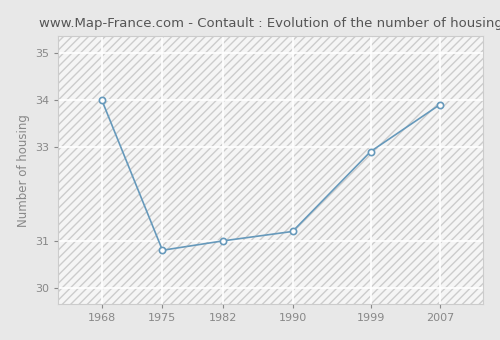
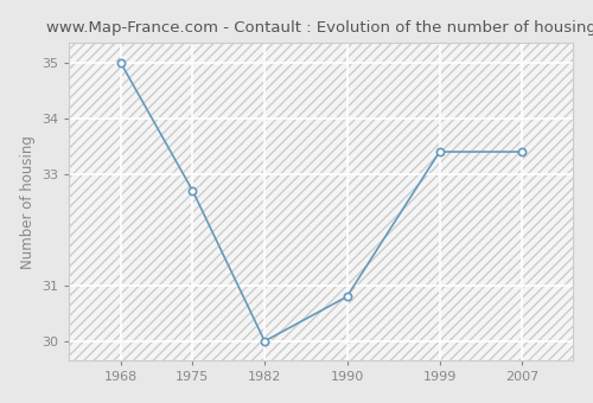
1968: 34.0 -> 35.0
1975: 30.8 -> 32.7
1982: 31.0 -> 30.0
1990: 31.2 -> 30.8
1999: 32.9 -> 33.4
2007: 33.9 -> 33.4
